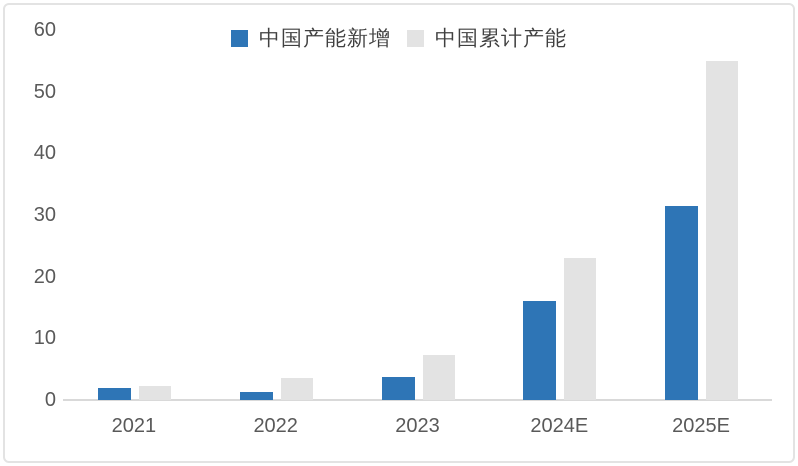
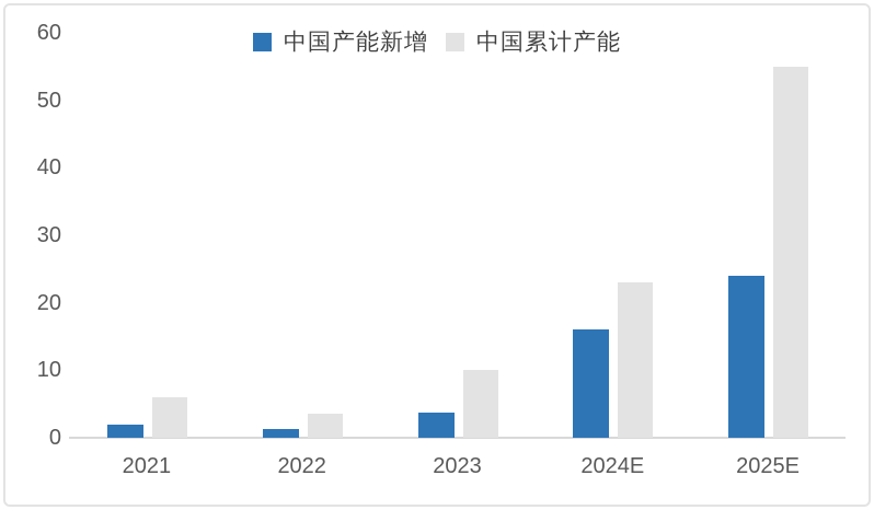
中国累计产能/2021: 2 -> 6
中国累计产能/2023: 7 -> 10
中国产能新增/2025E: 32 -> 24
